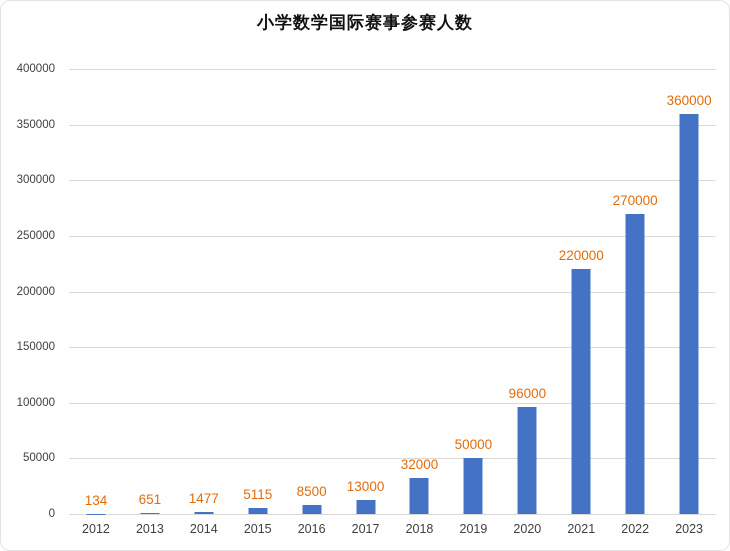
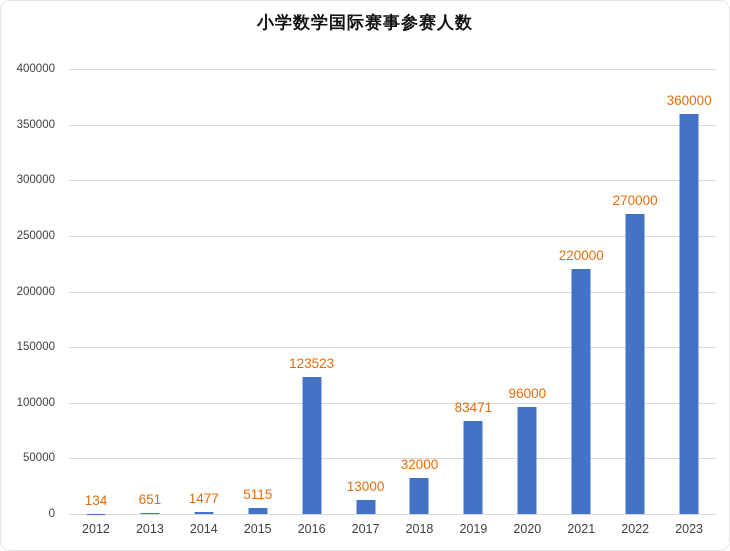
2016: 8500 -> 123523
2019: 50000 -> 83471
